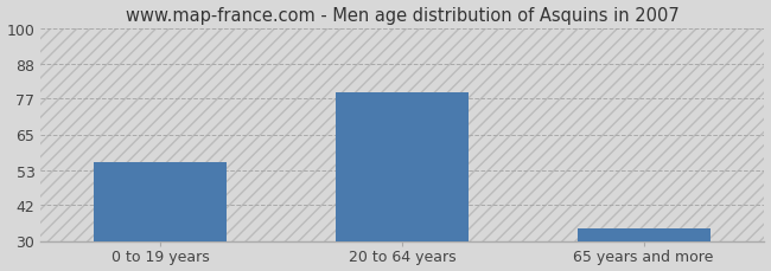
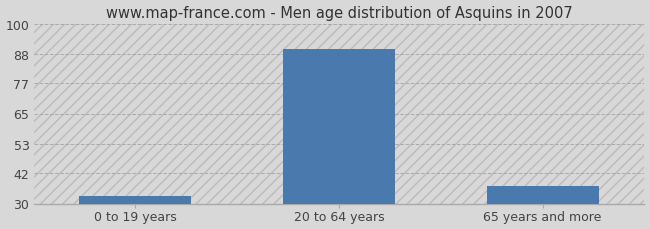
0 to 19 years: 56 -> 33
20 to 64 years: 79 -> 90
65 years and more: 34 -> 37
